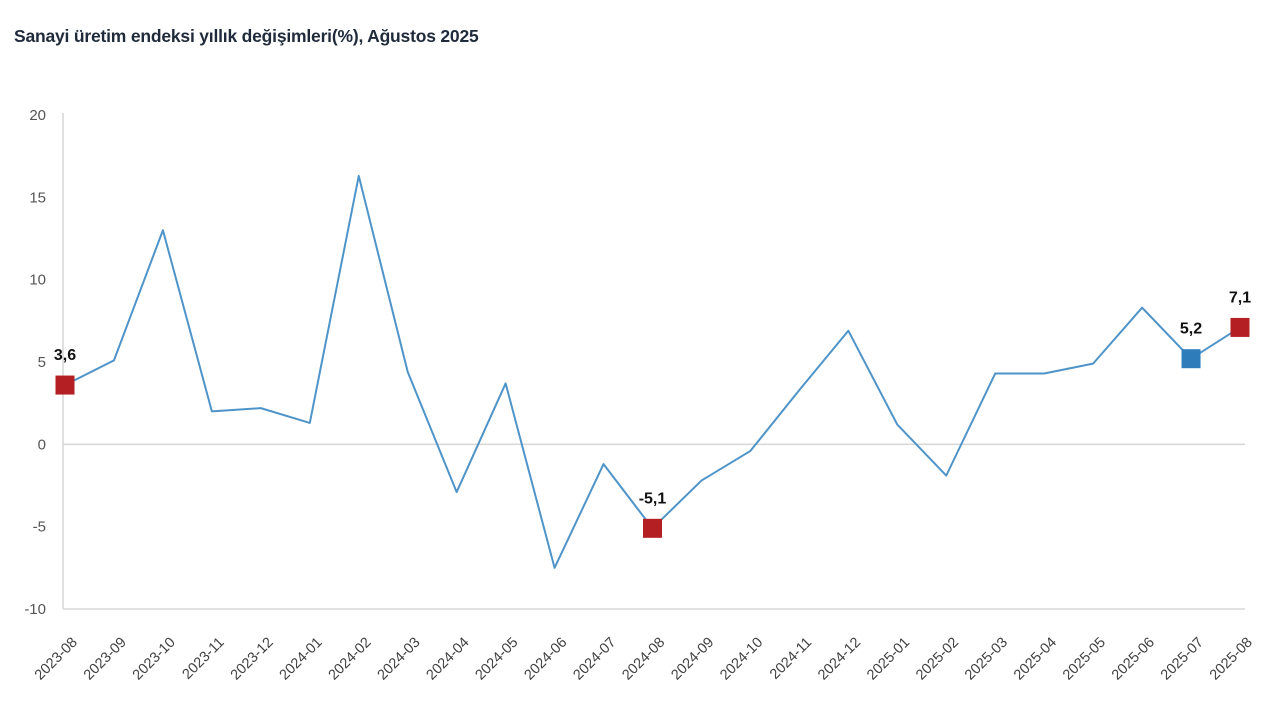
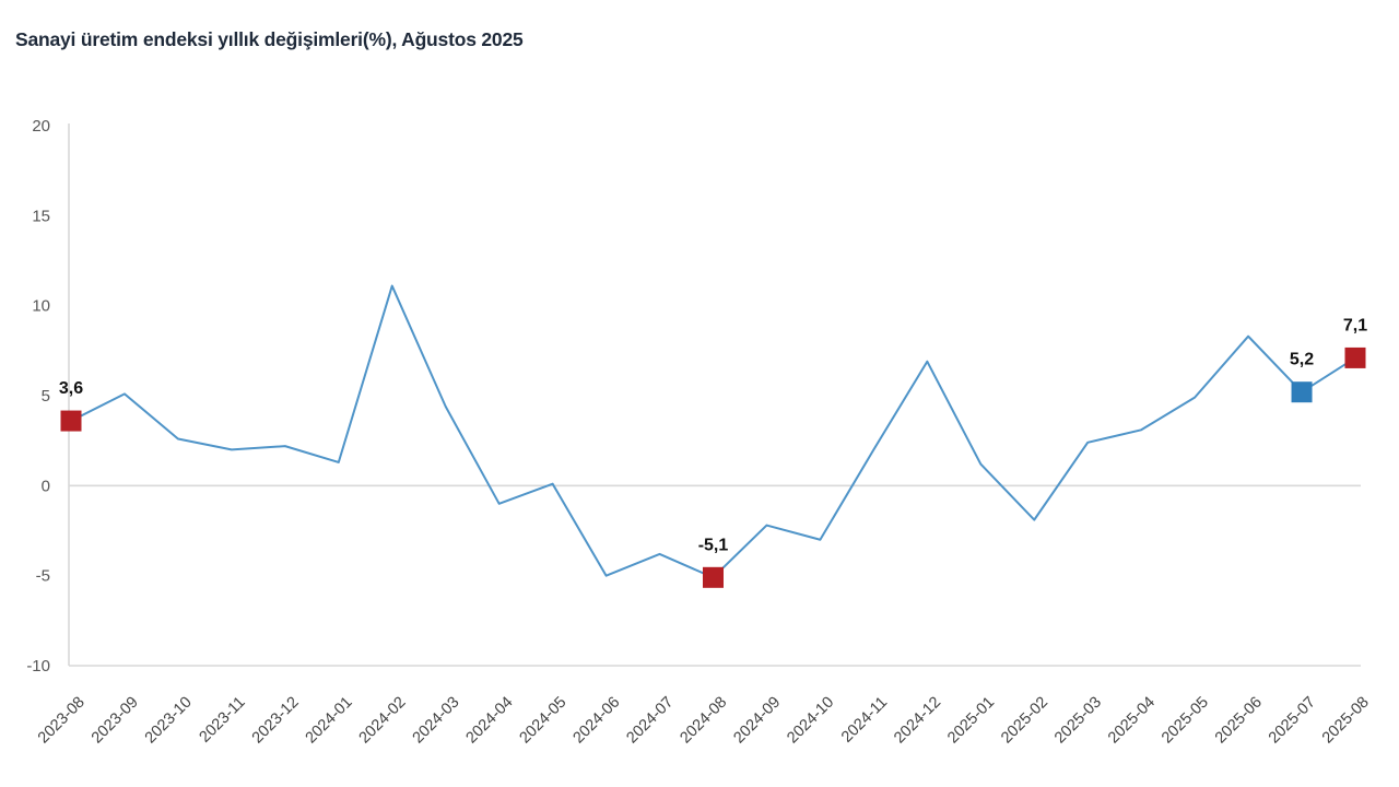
2023-10: 13.0 -> 2.6
2024-02: 16.3 -> 11.1
2024-04: -2.9 -> -1.0
2024-05: 3.7 -> 0.1
2024-06: -7.5 -> -5.0
2024-07: -1.2 -> -3.8
2024-10: -0.4 -> -3.0
2024-11: 3.3 -> 2.0
2025-03: 4.3 -> 2.4
2025-04: 4.3 -> 3.1
